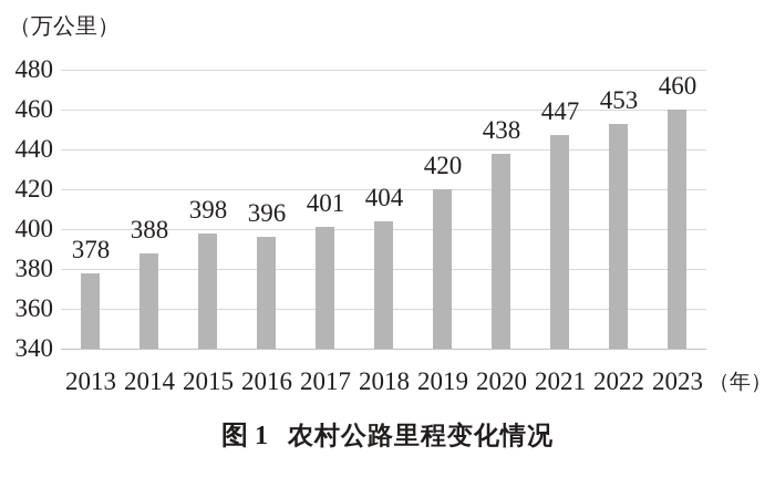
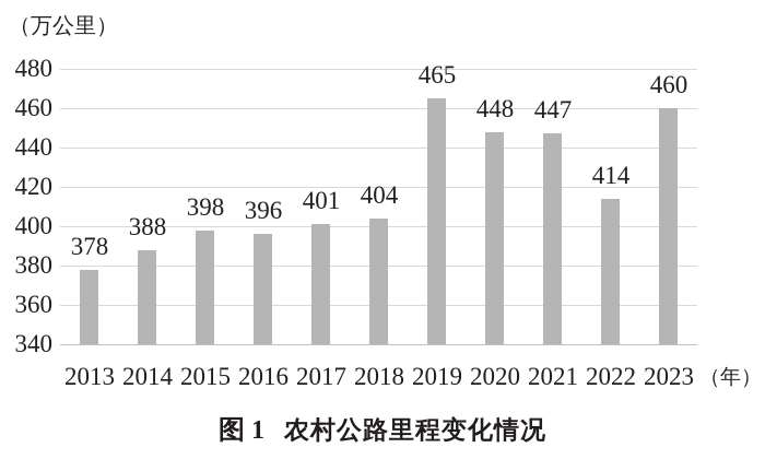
2019: 420 -> 465
2020: 438 -> 448
2022: 453 -> 414
